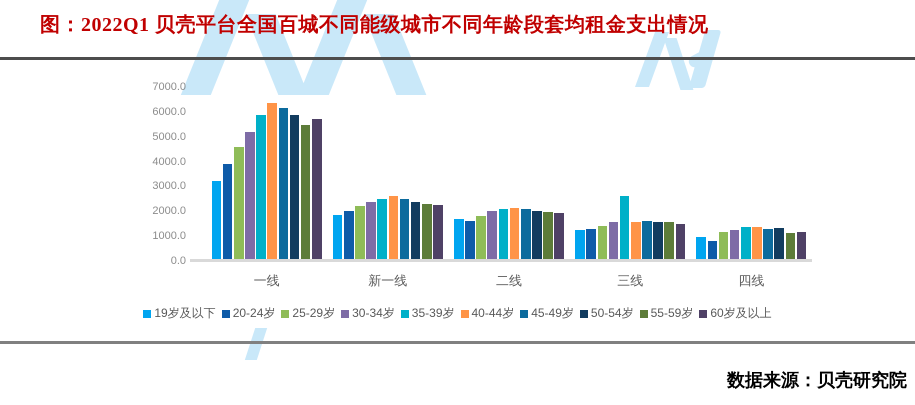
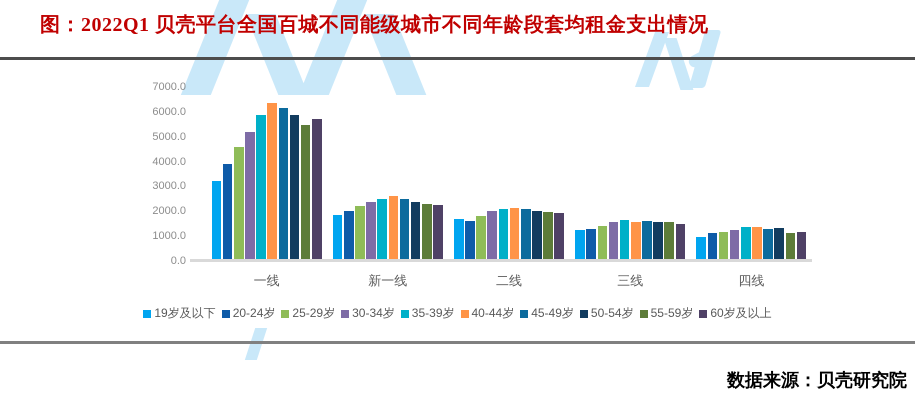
35-39岁/三线: 2600 -> 1700
20-24岁/四线: 800 -> 1100
